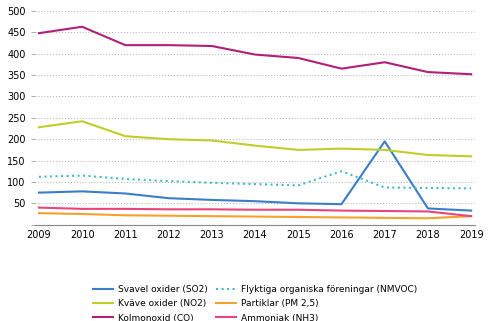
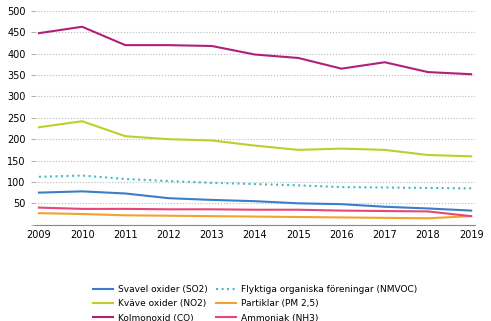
Flyktiga organiska föreningar (NMVOC)/2016: 125 -> 88
Svavel oxider (SO2)/2017: 195 -> 42
